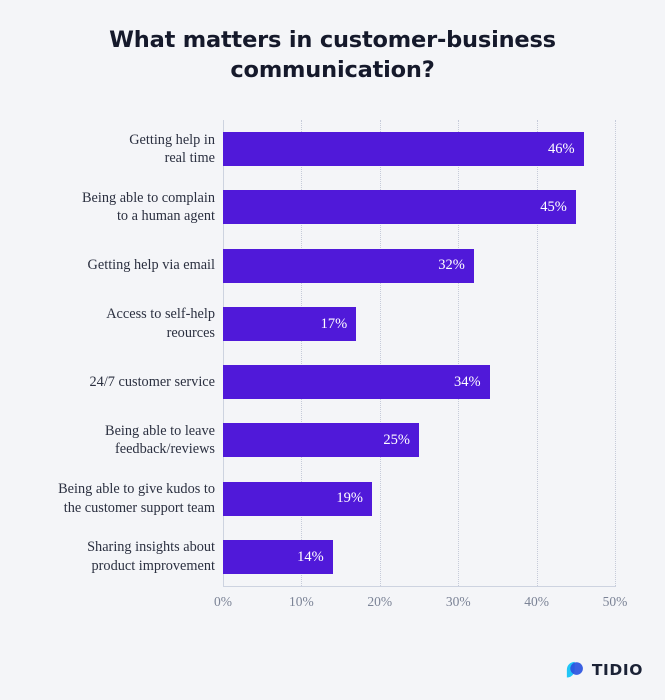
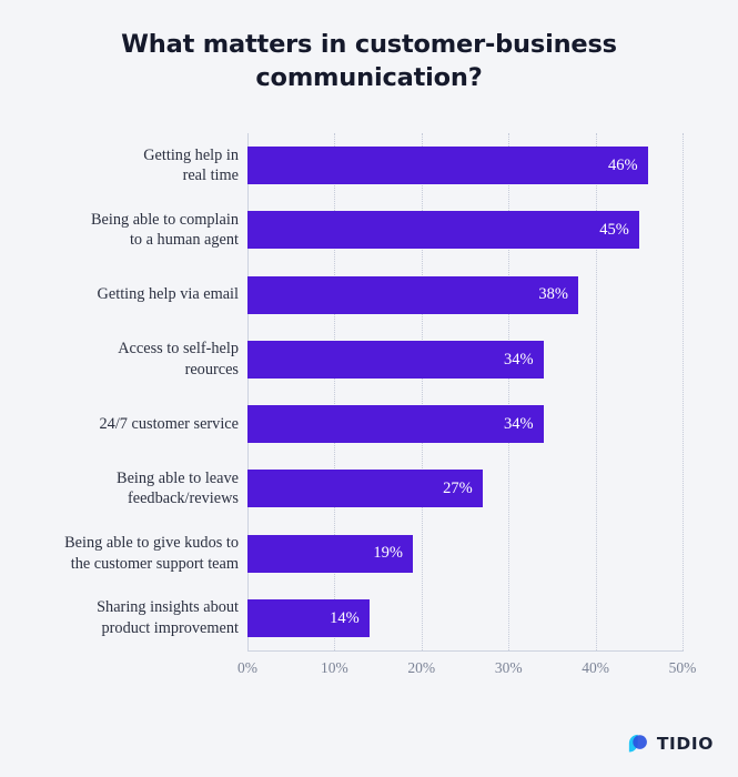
Getting help via email: 32% -> 38%
Access to self-help reources: 17% -> 34%
Being able to leave feedback/reviews: 25% -> 27%
